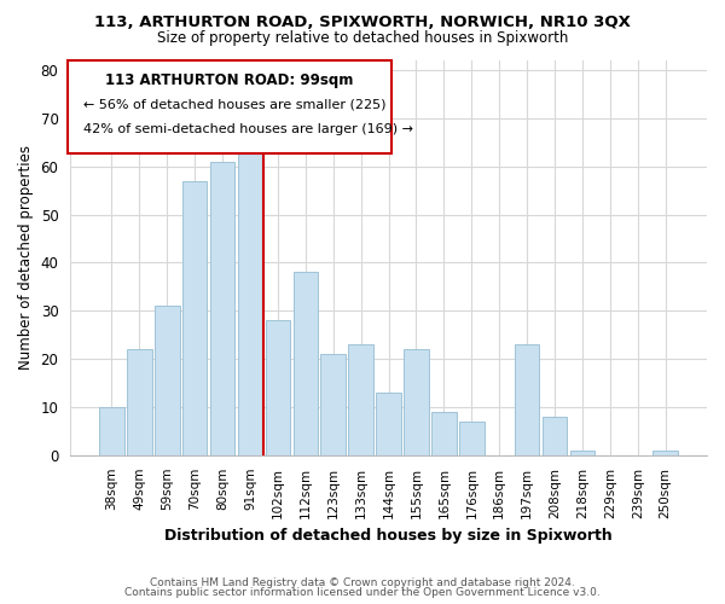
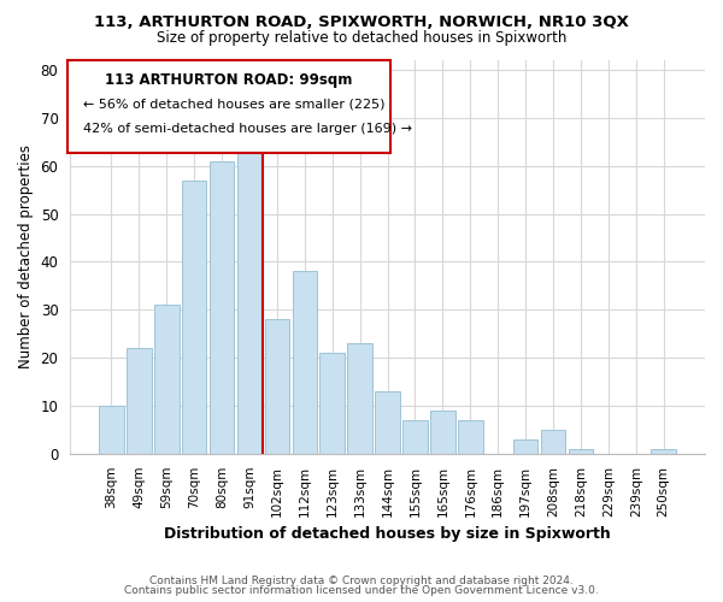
155sqm: 22 -> 7
197sqm: 23 -> 3
208sqm: 8 -> 5
